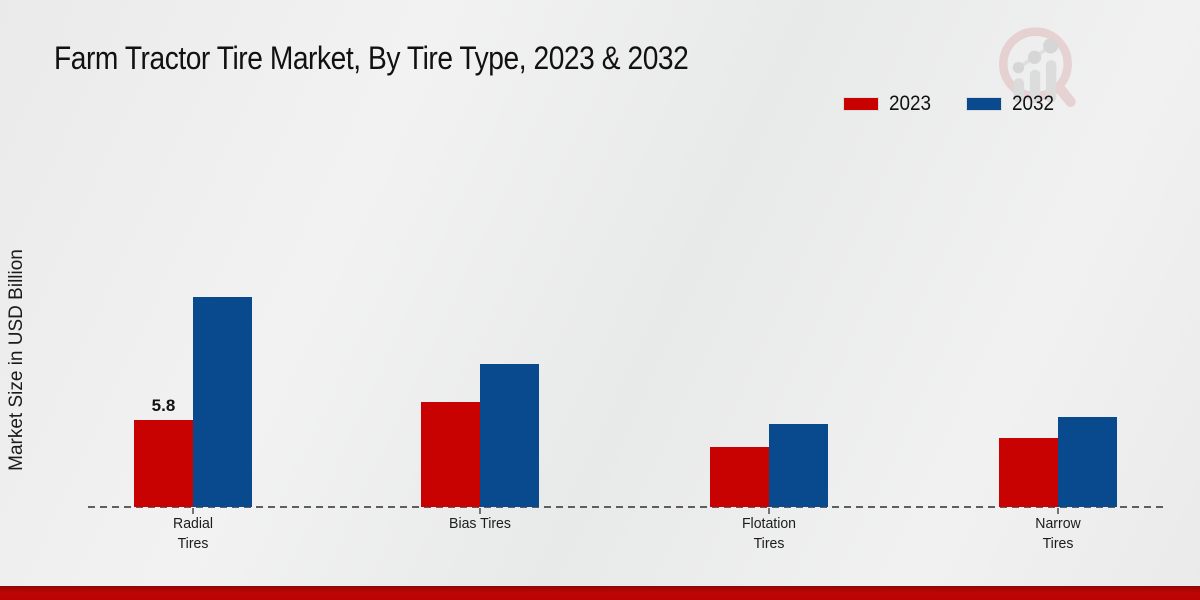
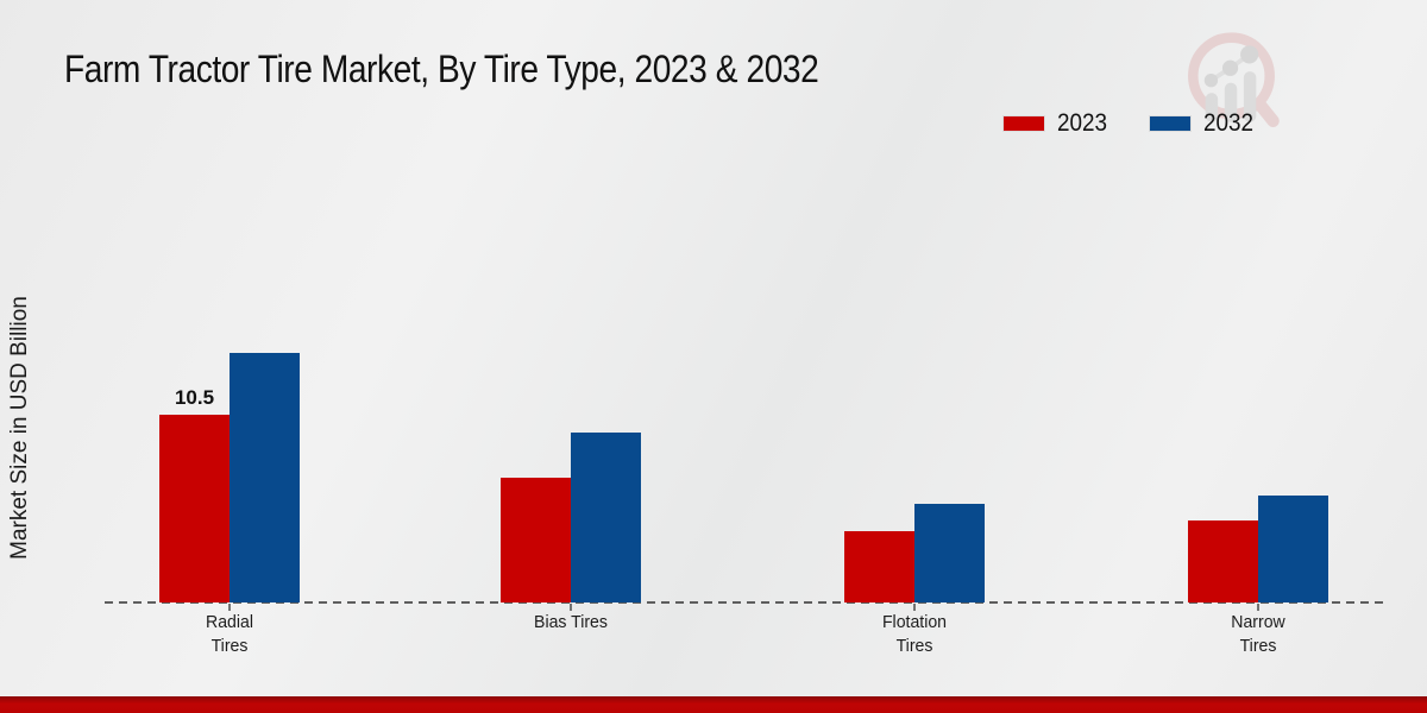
2023/Radial Tires: 5.8 -> 10.5
